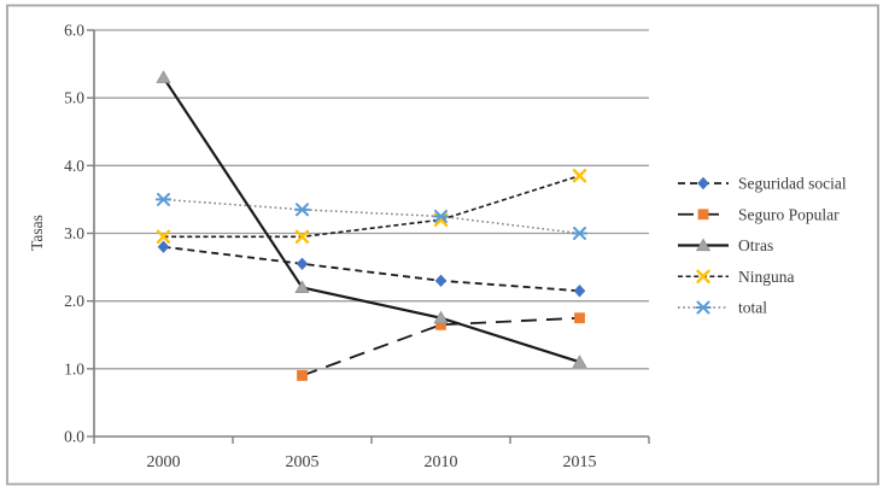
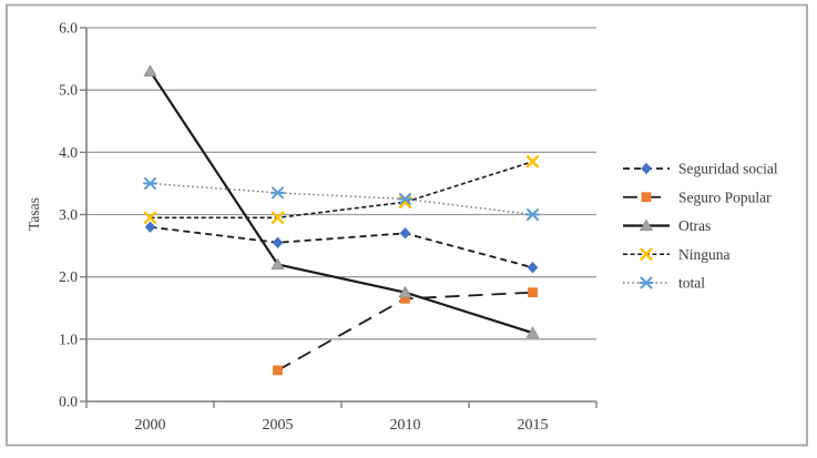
Seguro Popular/2005: 0.9 -> 0.5
Seguridad social/2010: 2.3 -> 2.7
